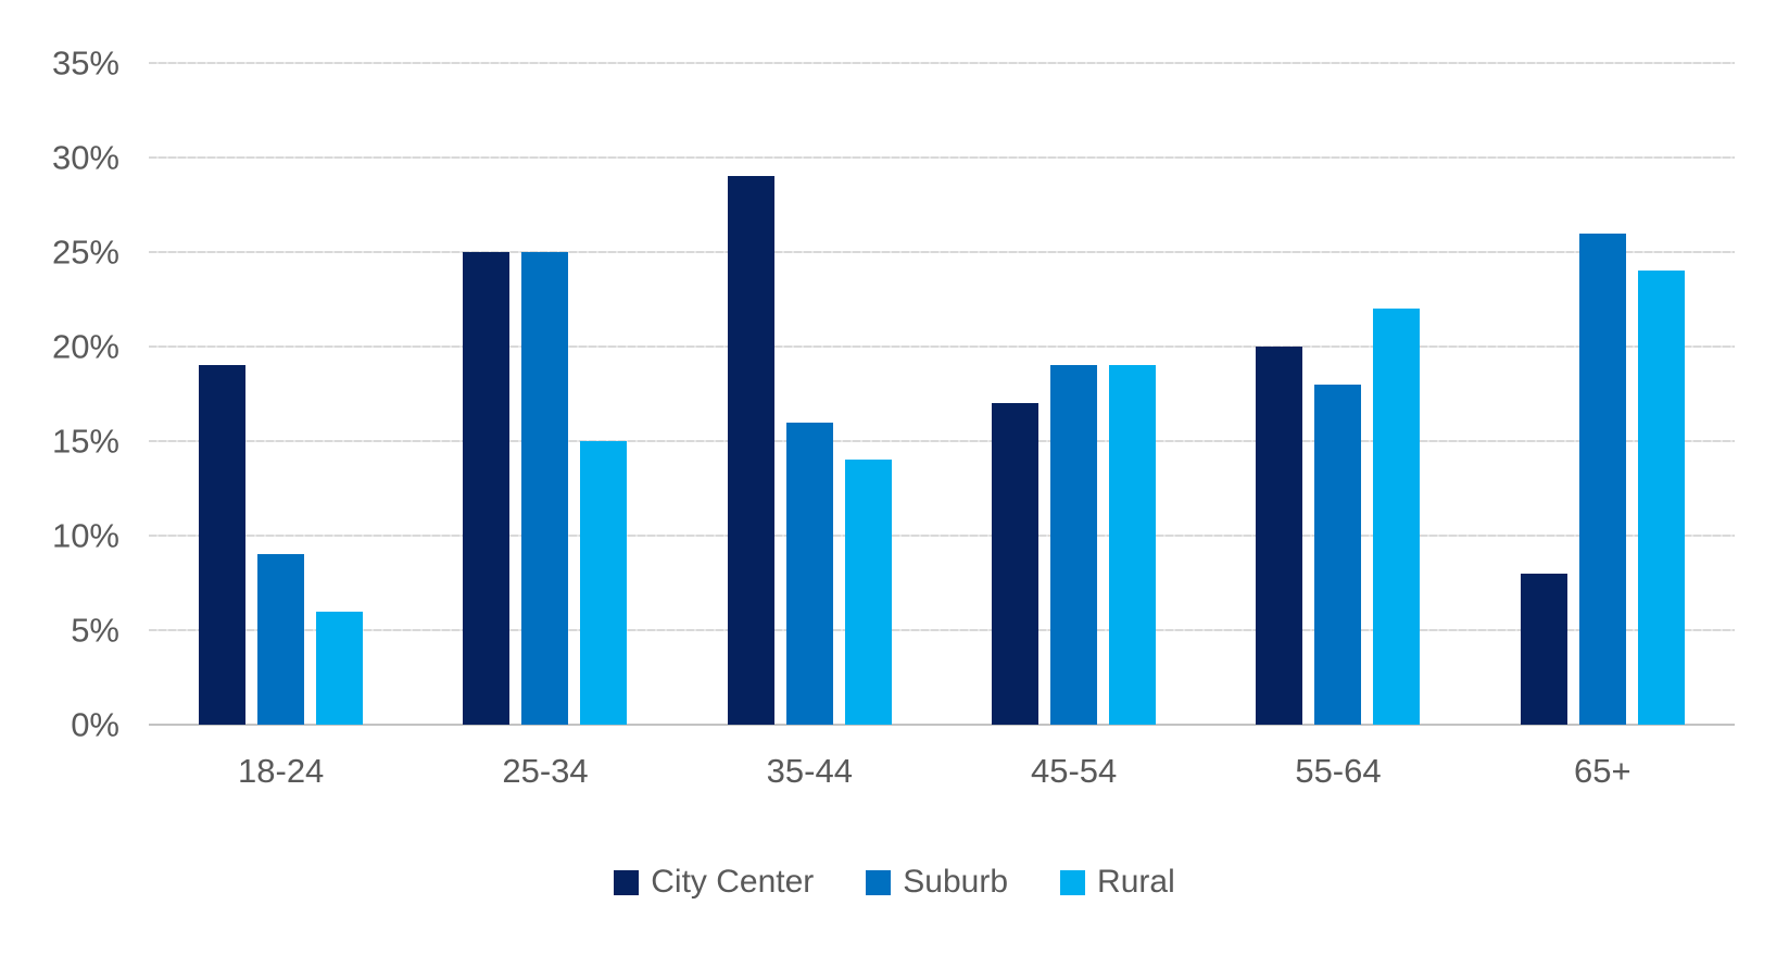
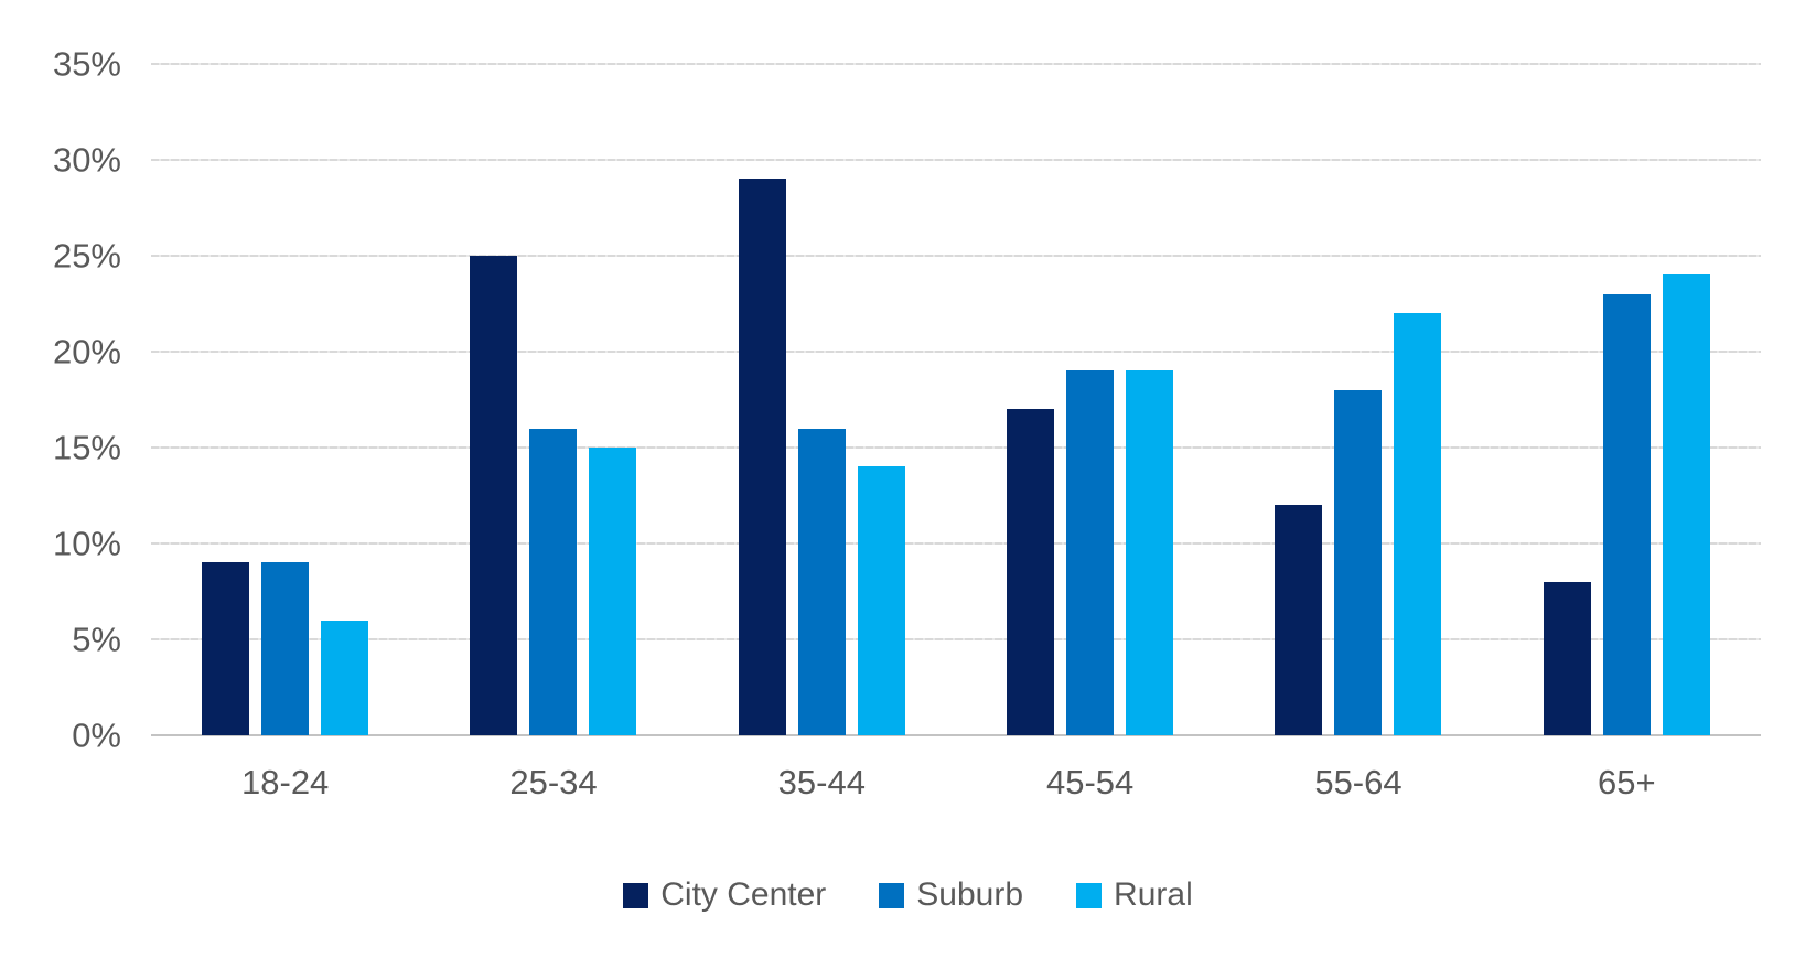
City Center/18-24: 19% -> 9%
Suburb/25-34: 25% -> 16%
City Center/55-64: 20% -> 12%
Suburb/65+: 26% -> 23%
